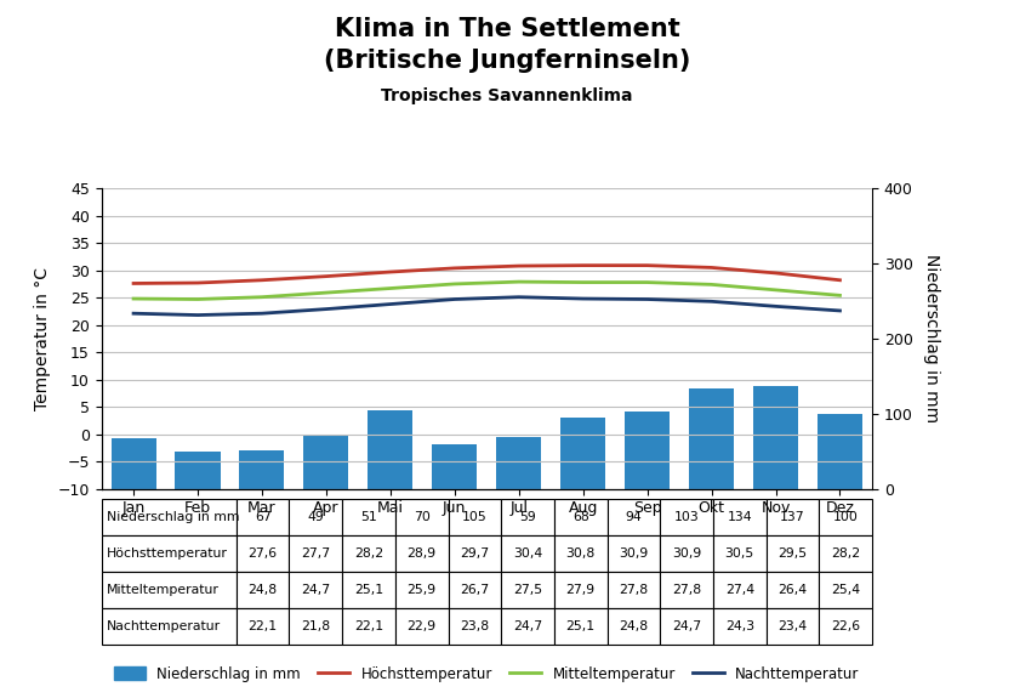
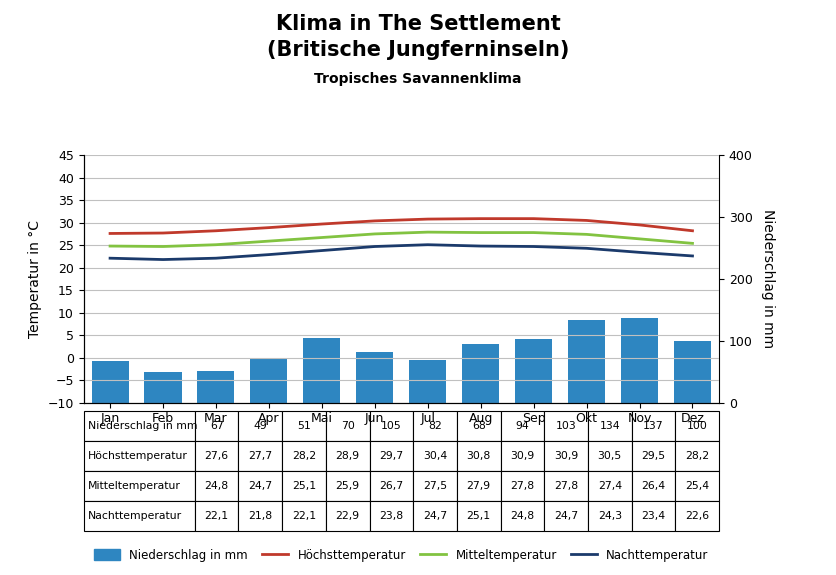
Niederschlag in mm/Jun: 59 -> 82
